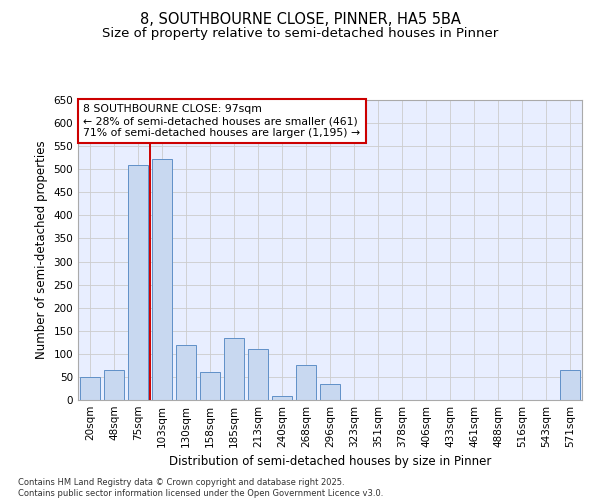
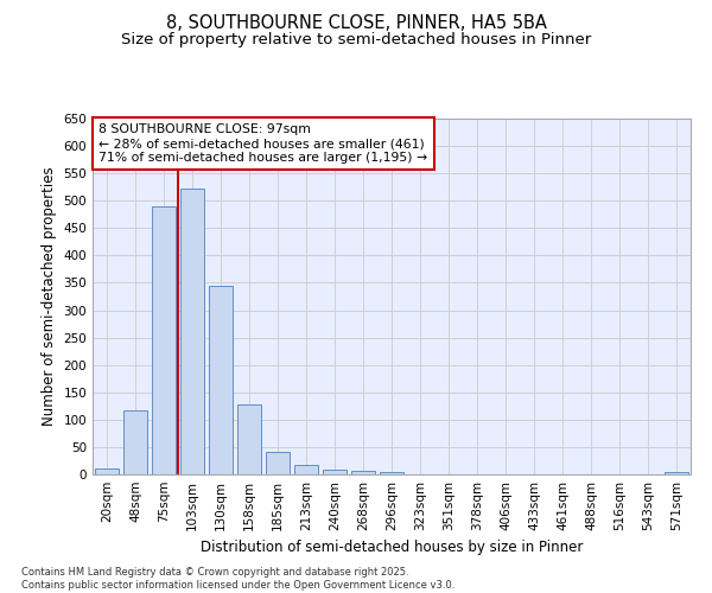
20sqm: 50 -> 11
48sqm: 65 -> 117
75sqm: 510 -> 490
130sqm: 120 -> 345
158sqm: 60 -> 127
185sqm: 135 -> 42
213sqm: 110 -> 18
268sqm: 75 -> 7
296sqm: 35 -> 5
571sqm: 65 -> 5
